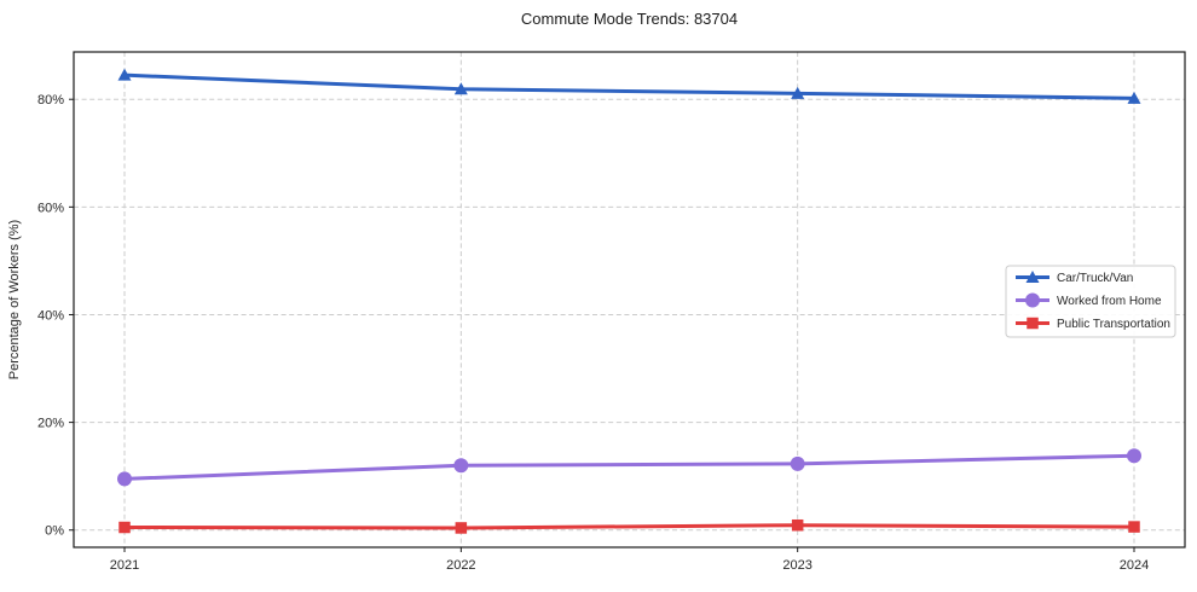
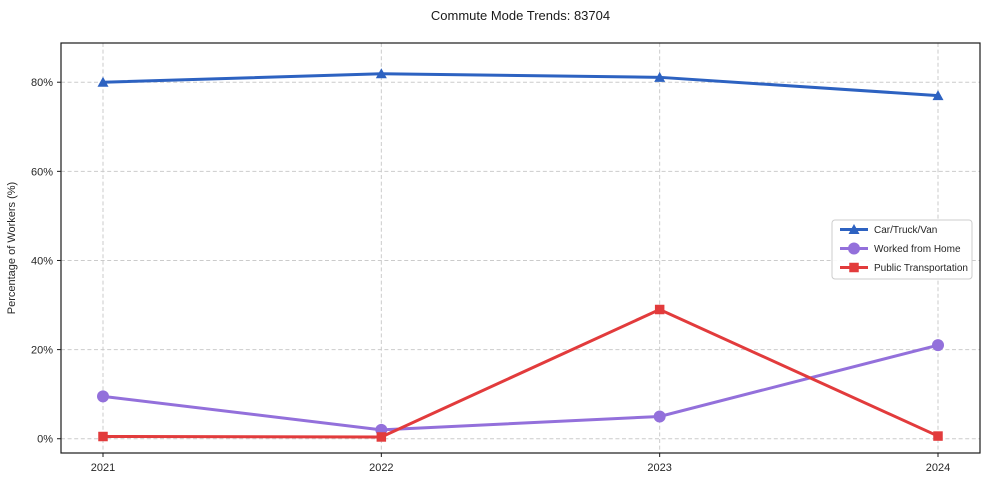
Car/Truck/Van/2021: 84% -> 80%
Worked from Home/2022: 12% -> 2%
Worked from Home/2023: 12% -> 5%
Public Transportation/2023: 1% -> 29%
Car/Truck/Van/2024: 80% -> 77%
Worked from Home/2024: 14% -> 21%
